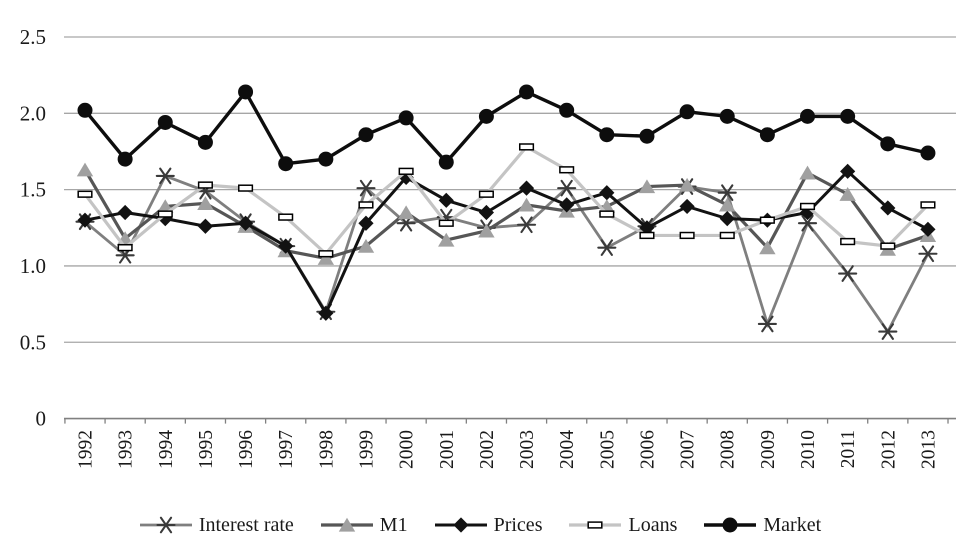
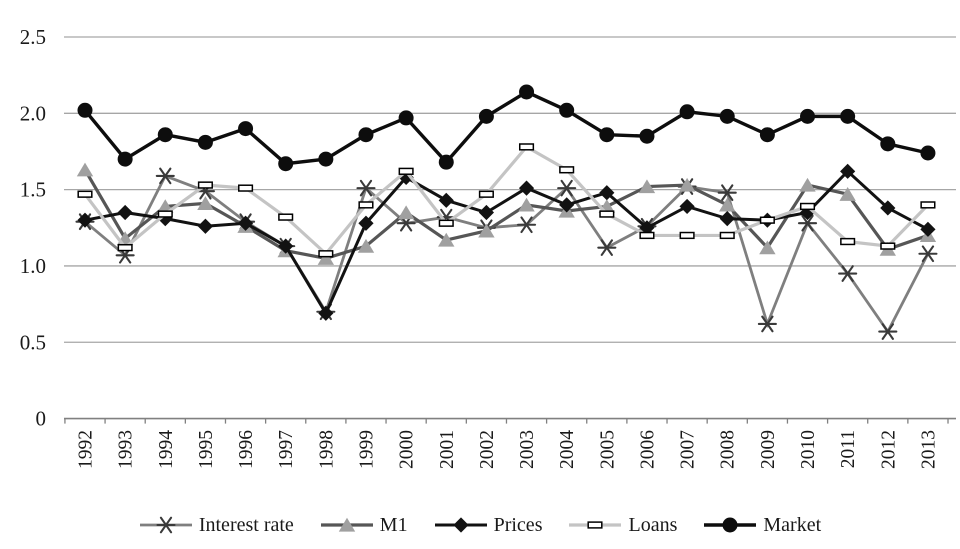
Market/1994: 1.94 -> 1.86
Market/1996: 2.14 -> 1.90
M1/2010: 1.61 -> 1.53
